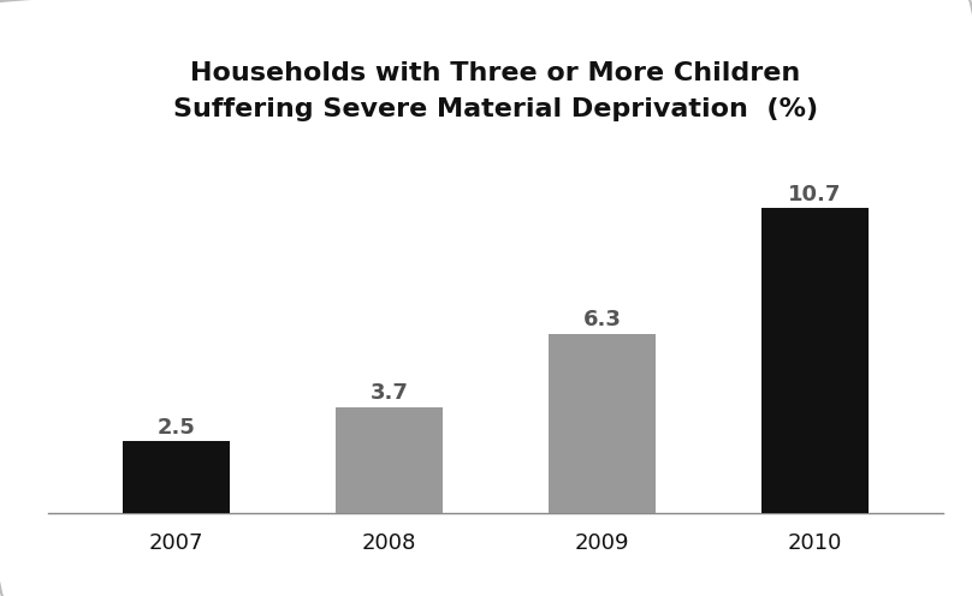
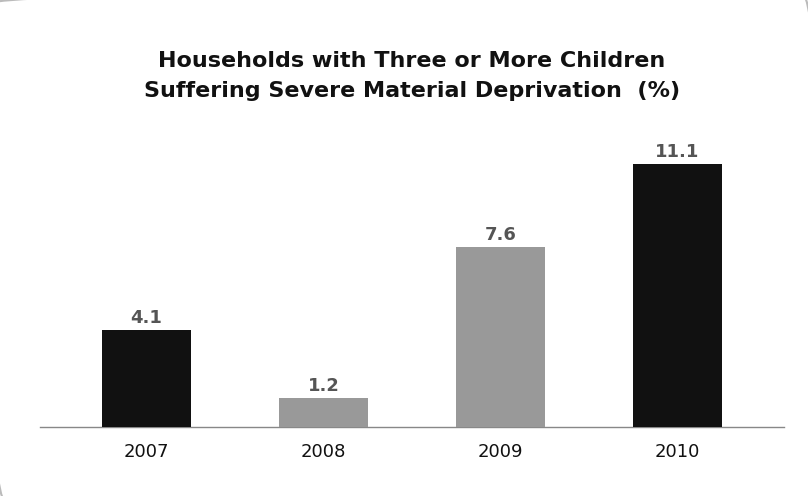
2007: 2.5 -> 4.1
2008: 3.7 -> 1.2
2009: 6.3 -> 7.6
2010: 10.7 -> 11.1
